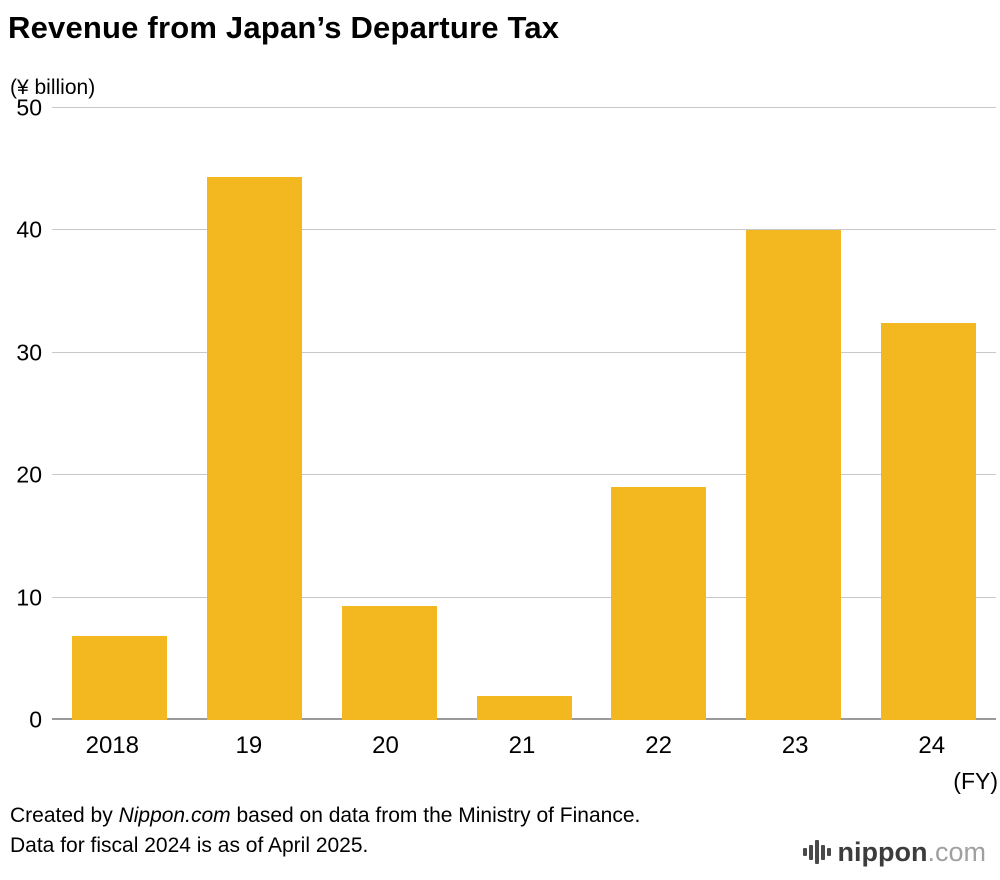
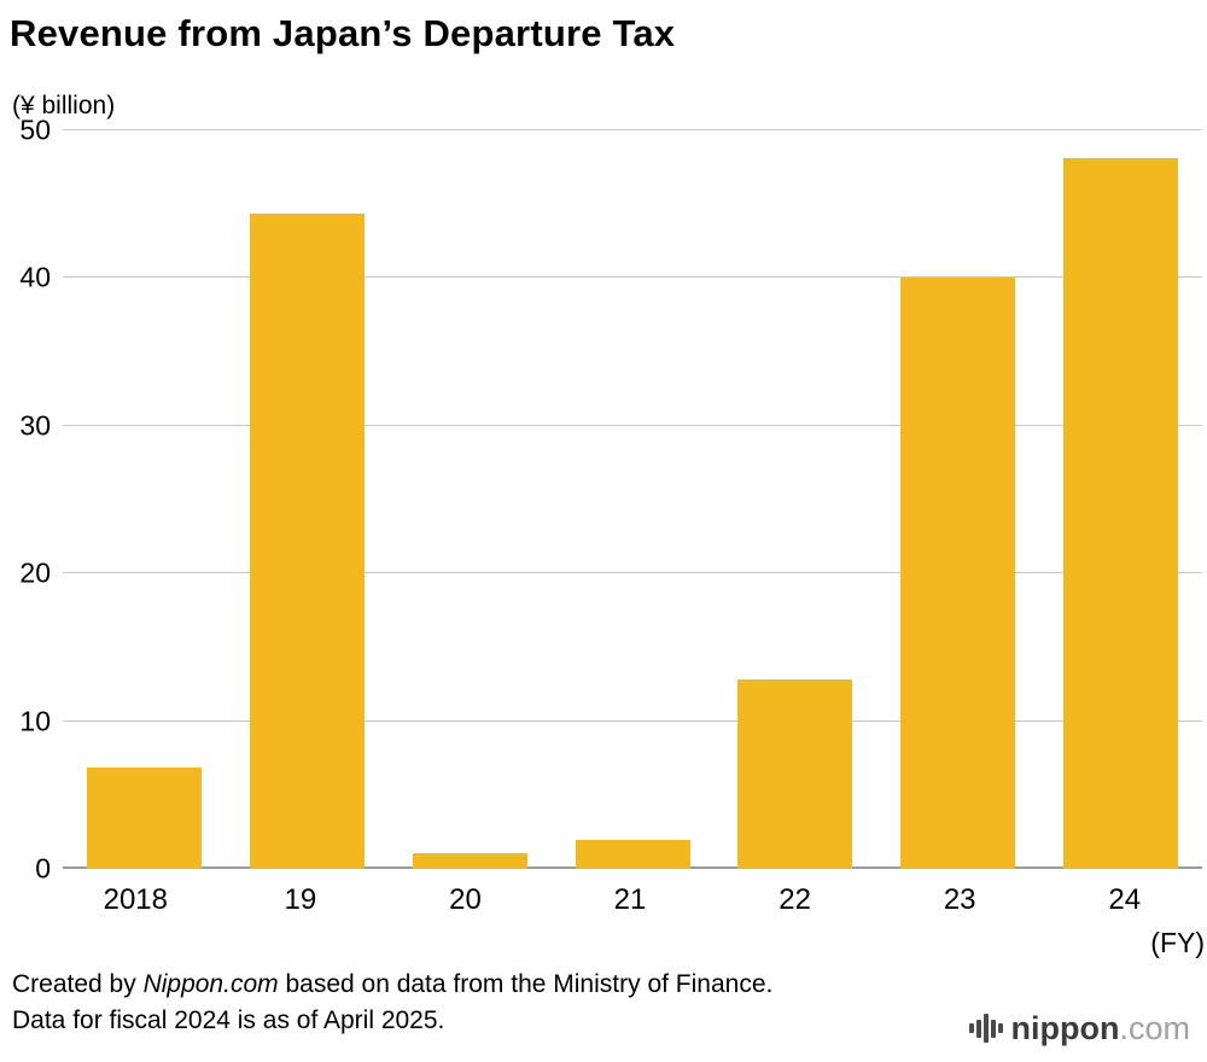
20: 9.3 -> 1.1
22: 19.0 -> 12.8
24: 32.4 -> 48.1
